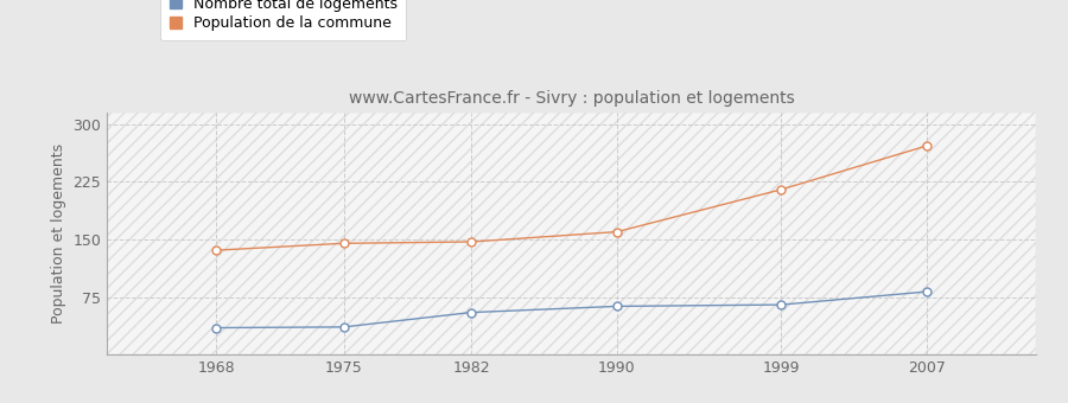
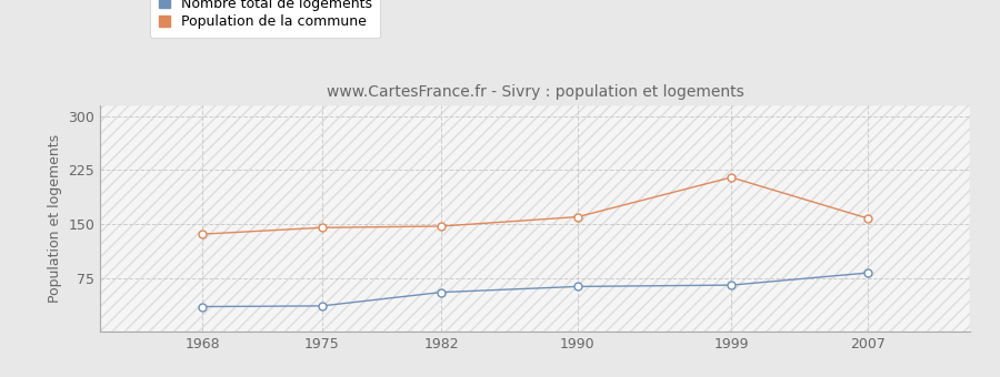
Population de la commune/2007: 272 -> 158
